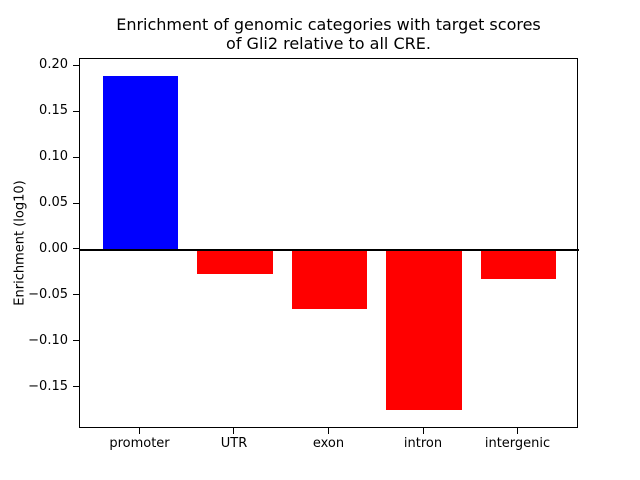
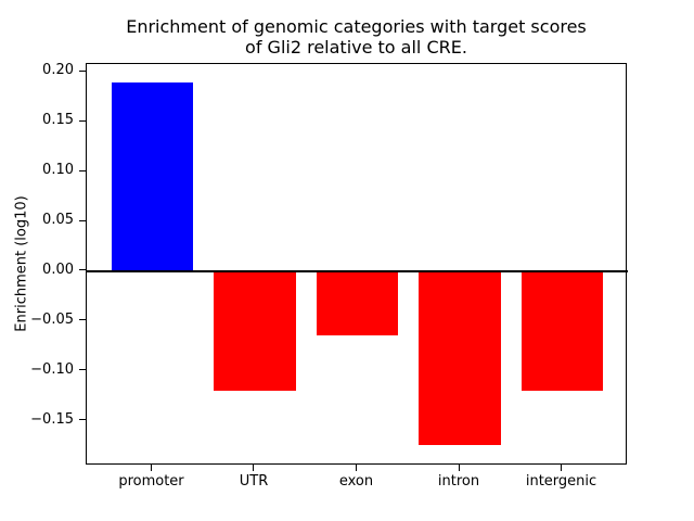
UTR: -0.03 -> -0.12
intergenic: -0.03 -> -0.12
